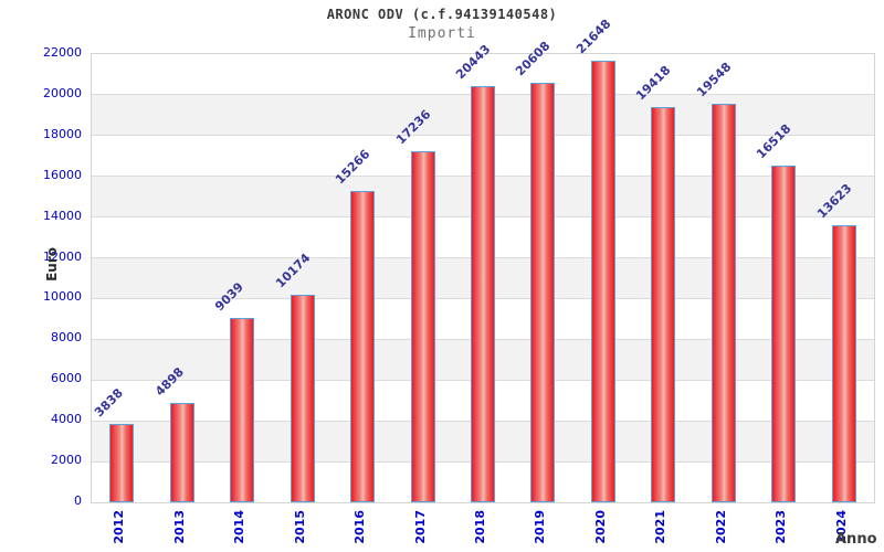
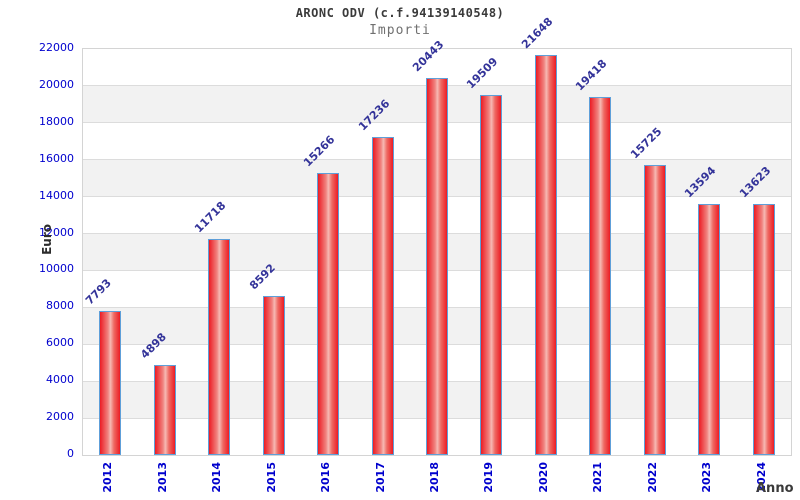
2012: 3838 -> 7793
2014: 9039 -> 11718
2015: 10174 -> 8592
2019: 20608 -> 19509
2022: 19548 -> 15725
2023: 16518 -> 13594
